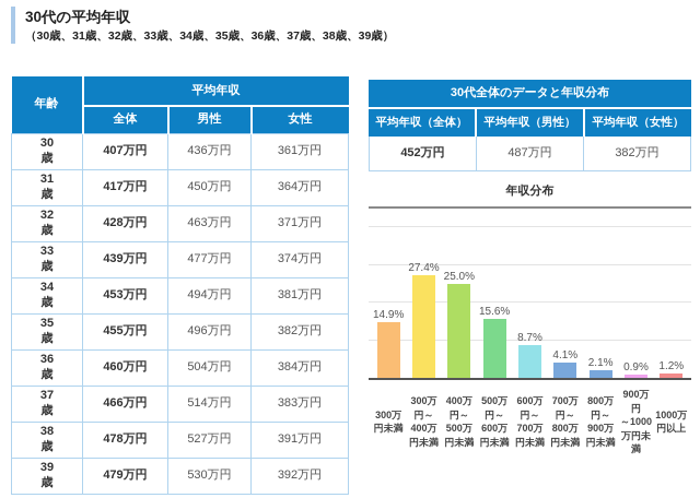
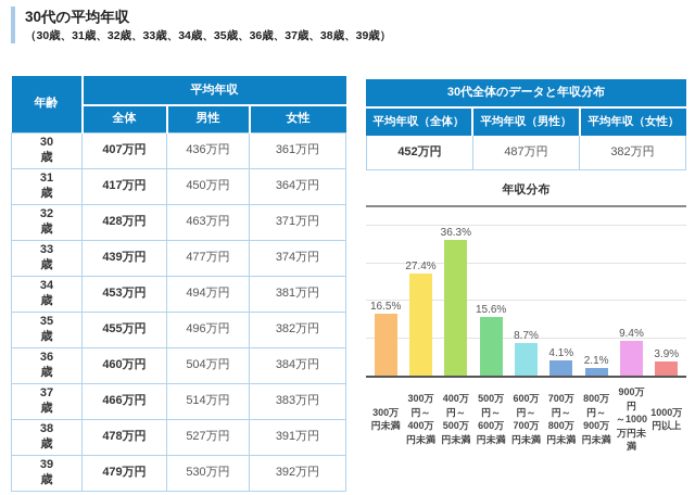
300万 円未満: 14.9% -> 16.5%
400万 円～ 500万 円未満: 25.0% -> 36.3%
900万円 ～1000 万円未 満: 0.9% -> 9.4%
1000万 円以上: 1.2% -> 3.9%
